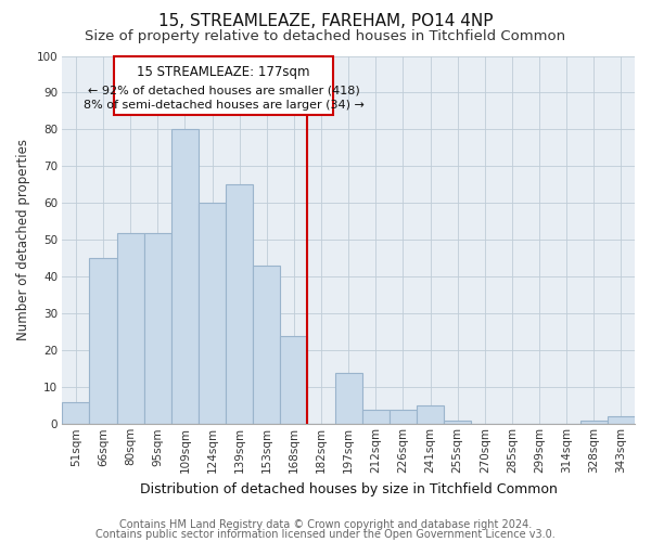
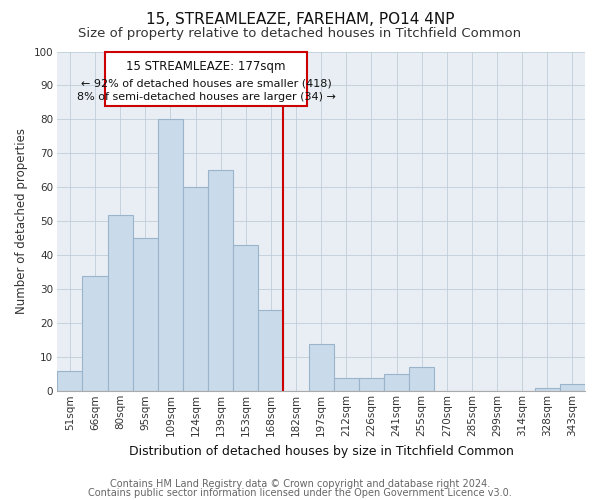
66sqm: 45 -> 34
95sqm: 52 -> 45
255sqm: 1 -> 7
